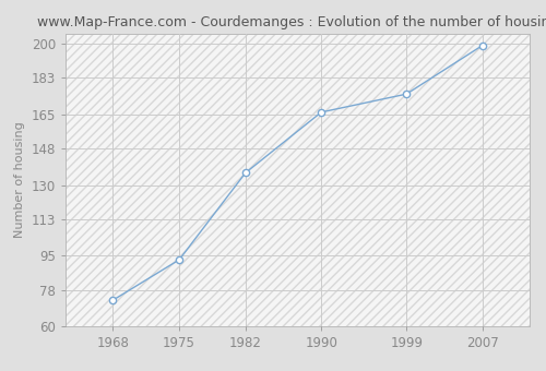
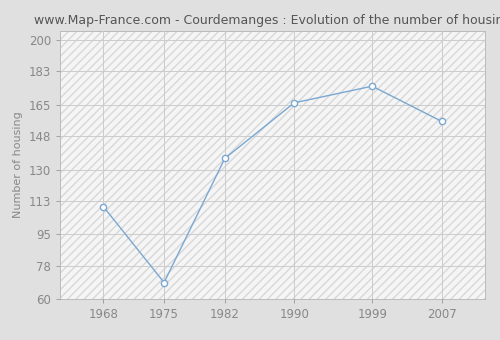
1968: 73 -> 110
1975: 93 -> 69
2007: 199 -> 156
